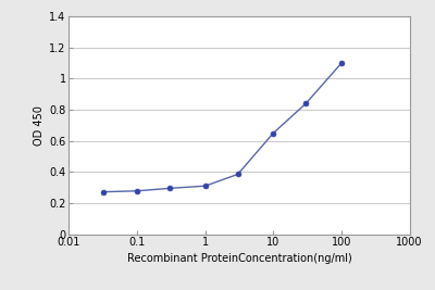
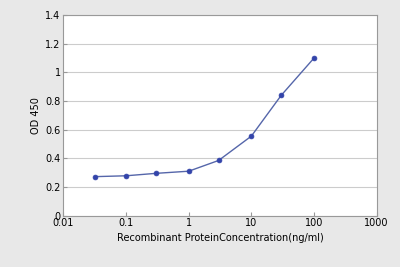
10: 0.65 -> 0.56
